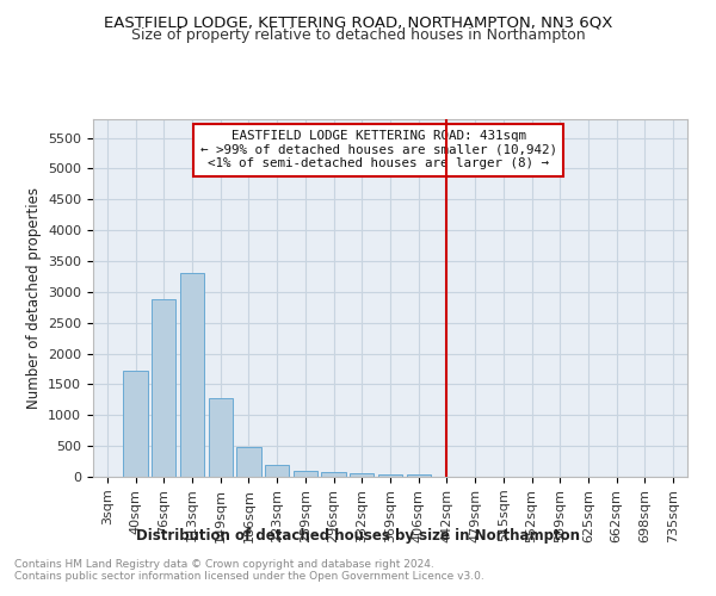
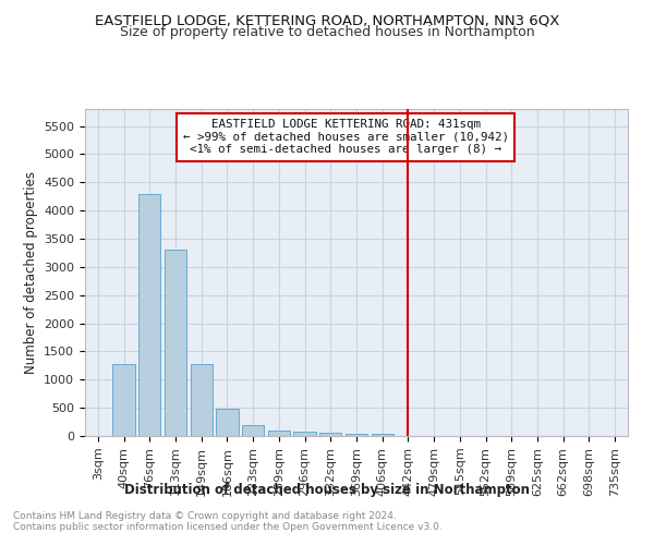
40sqm: 1720 -> 1280
76sqm: 2880 -> 4300
